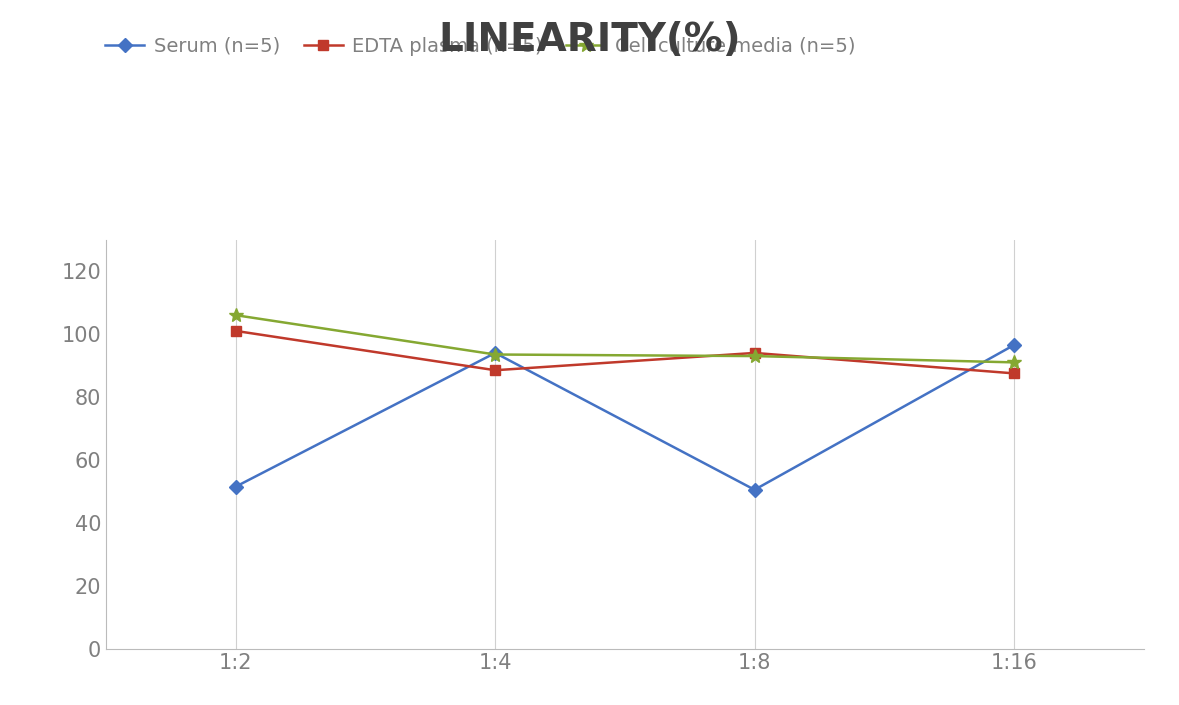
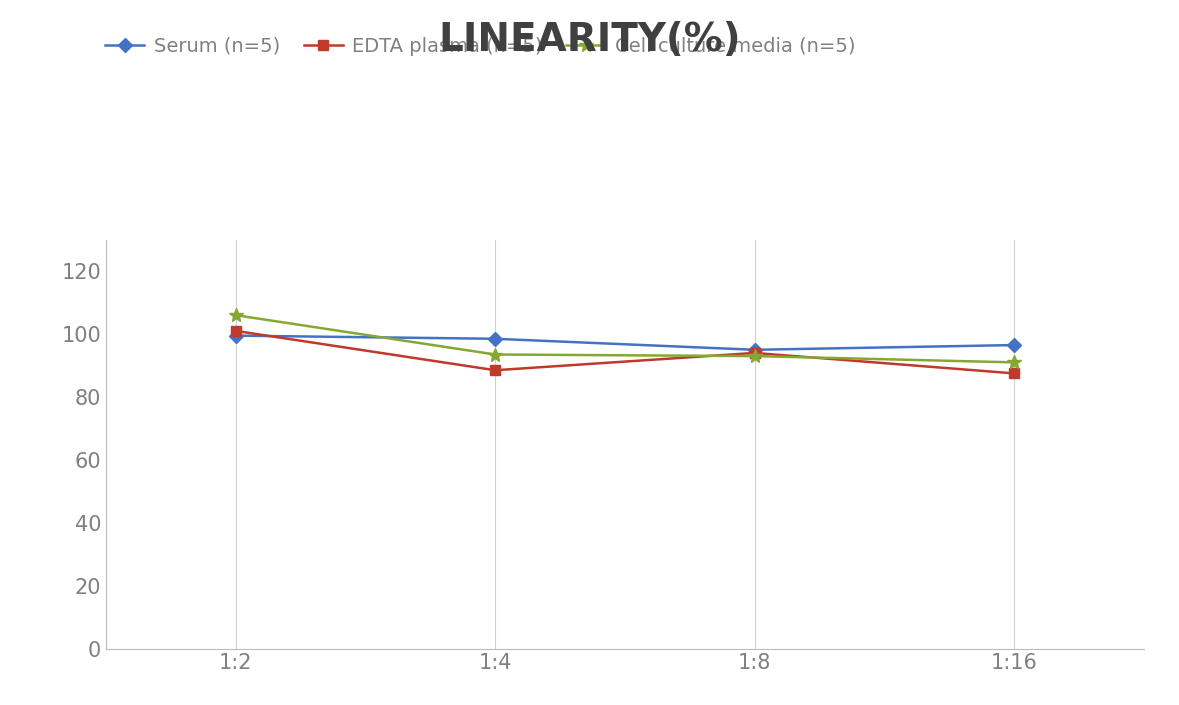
Serum (n=5)/1:2: 51.5 -> 99.5
Serum (n=5)/1:4: 94.0 -> 98.5
Serum (n=5)/1:8: 50.5 -> 95.0
